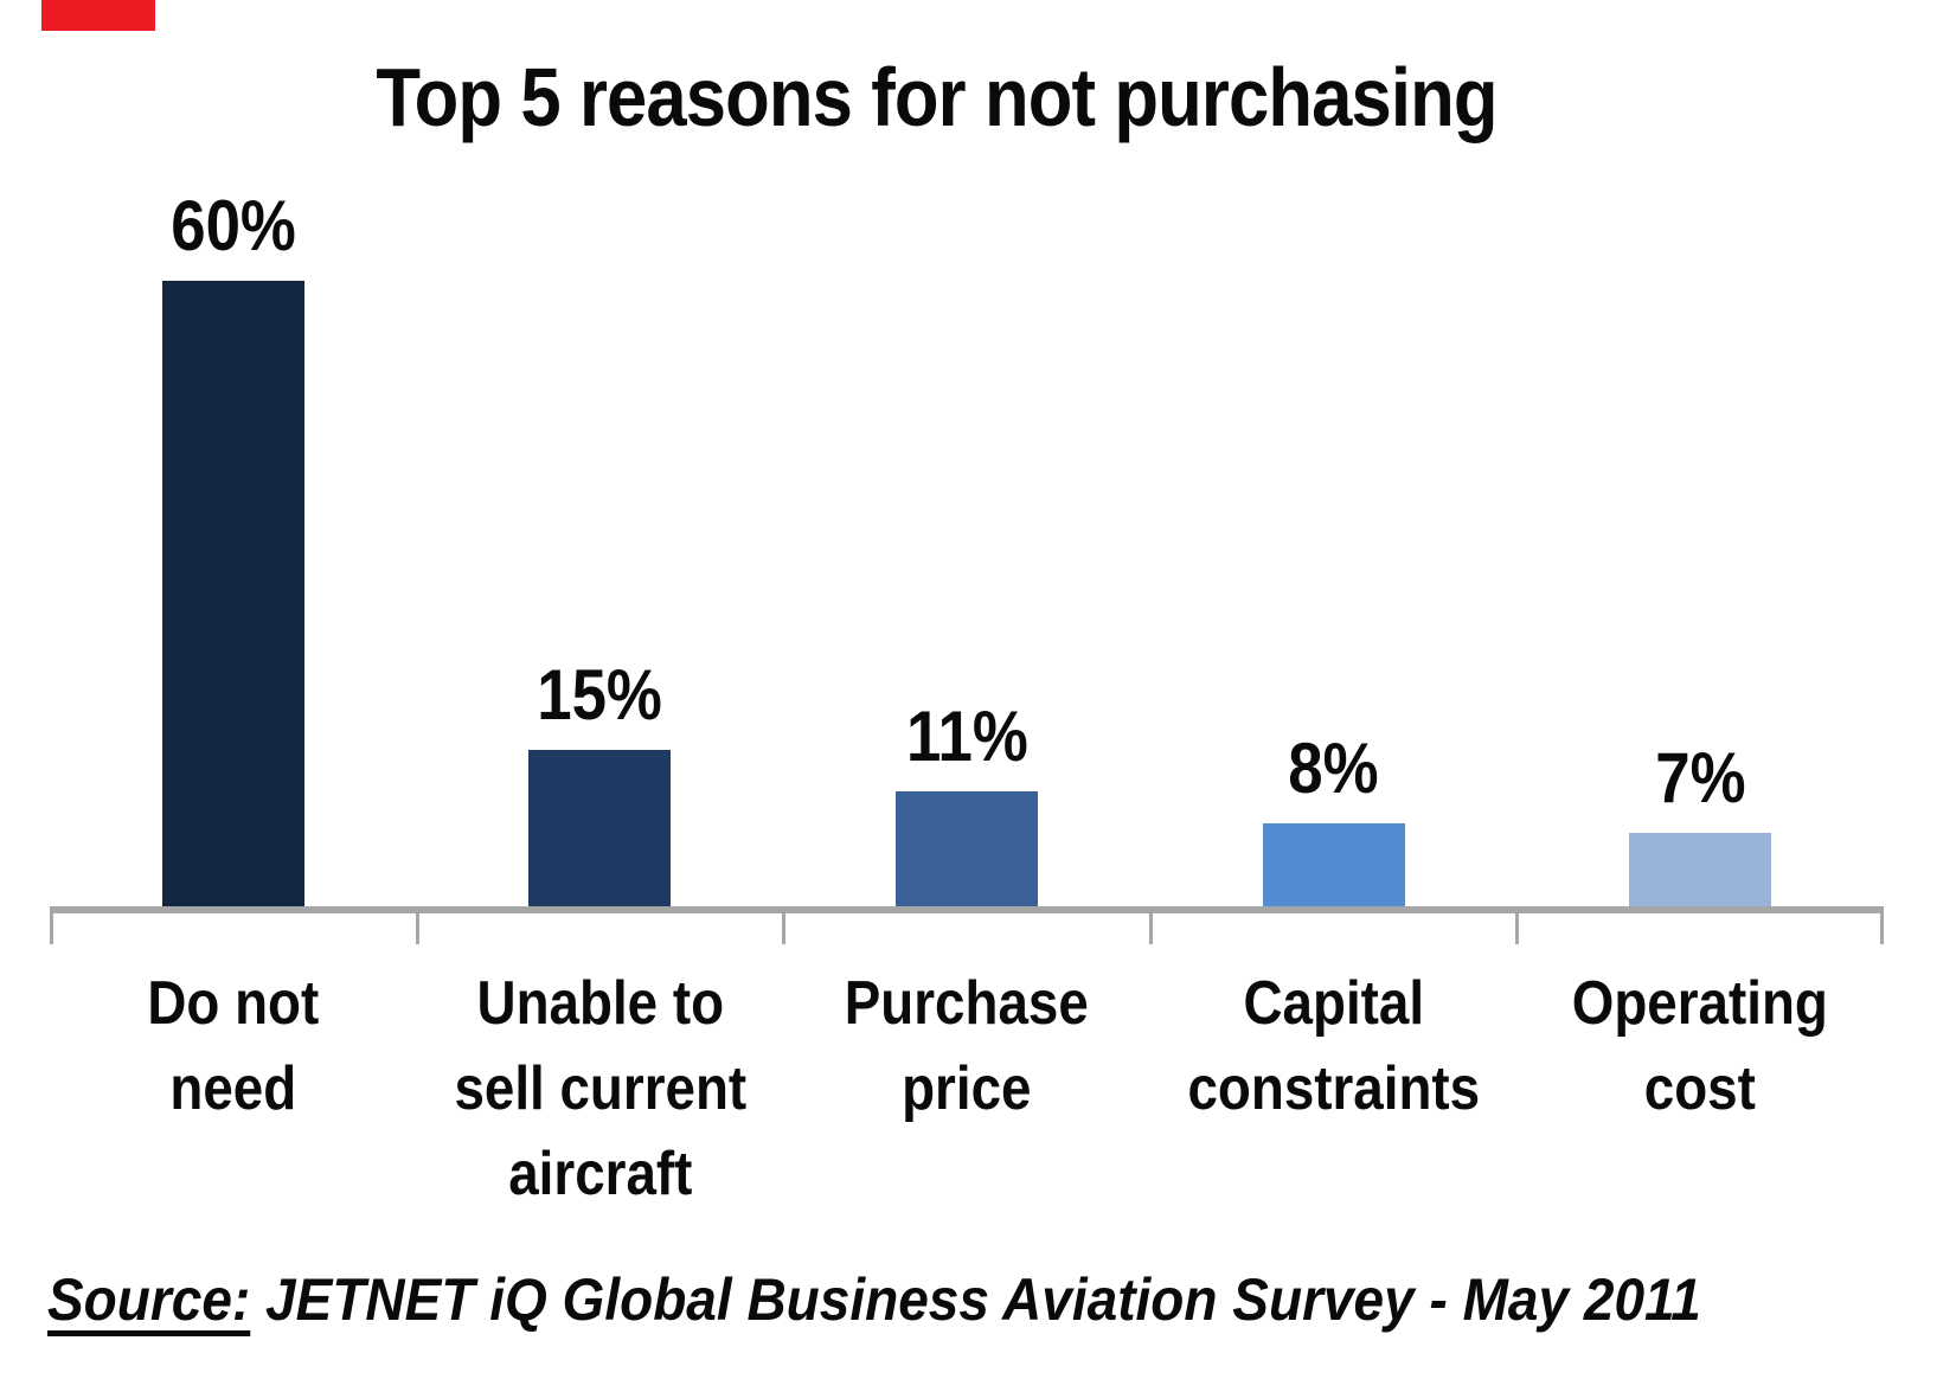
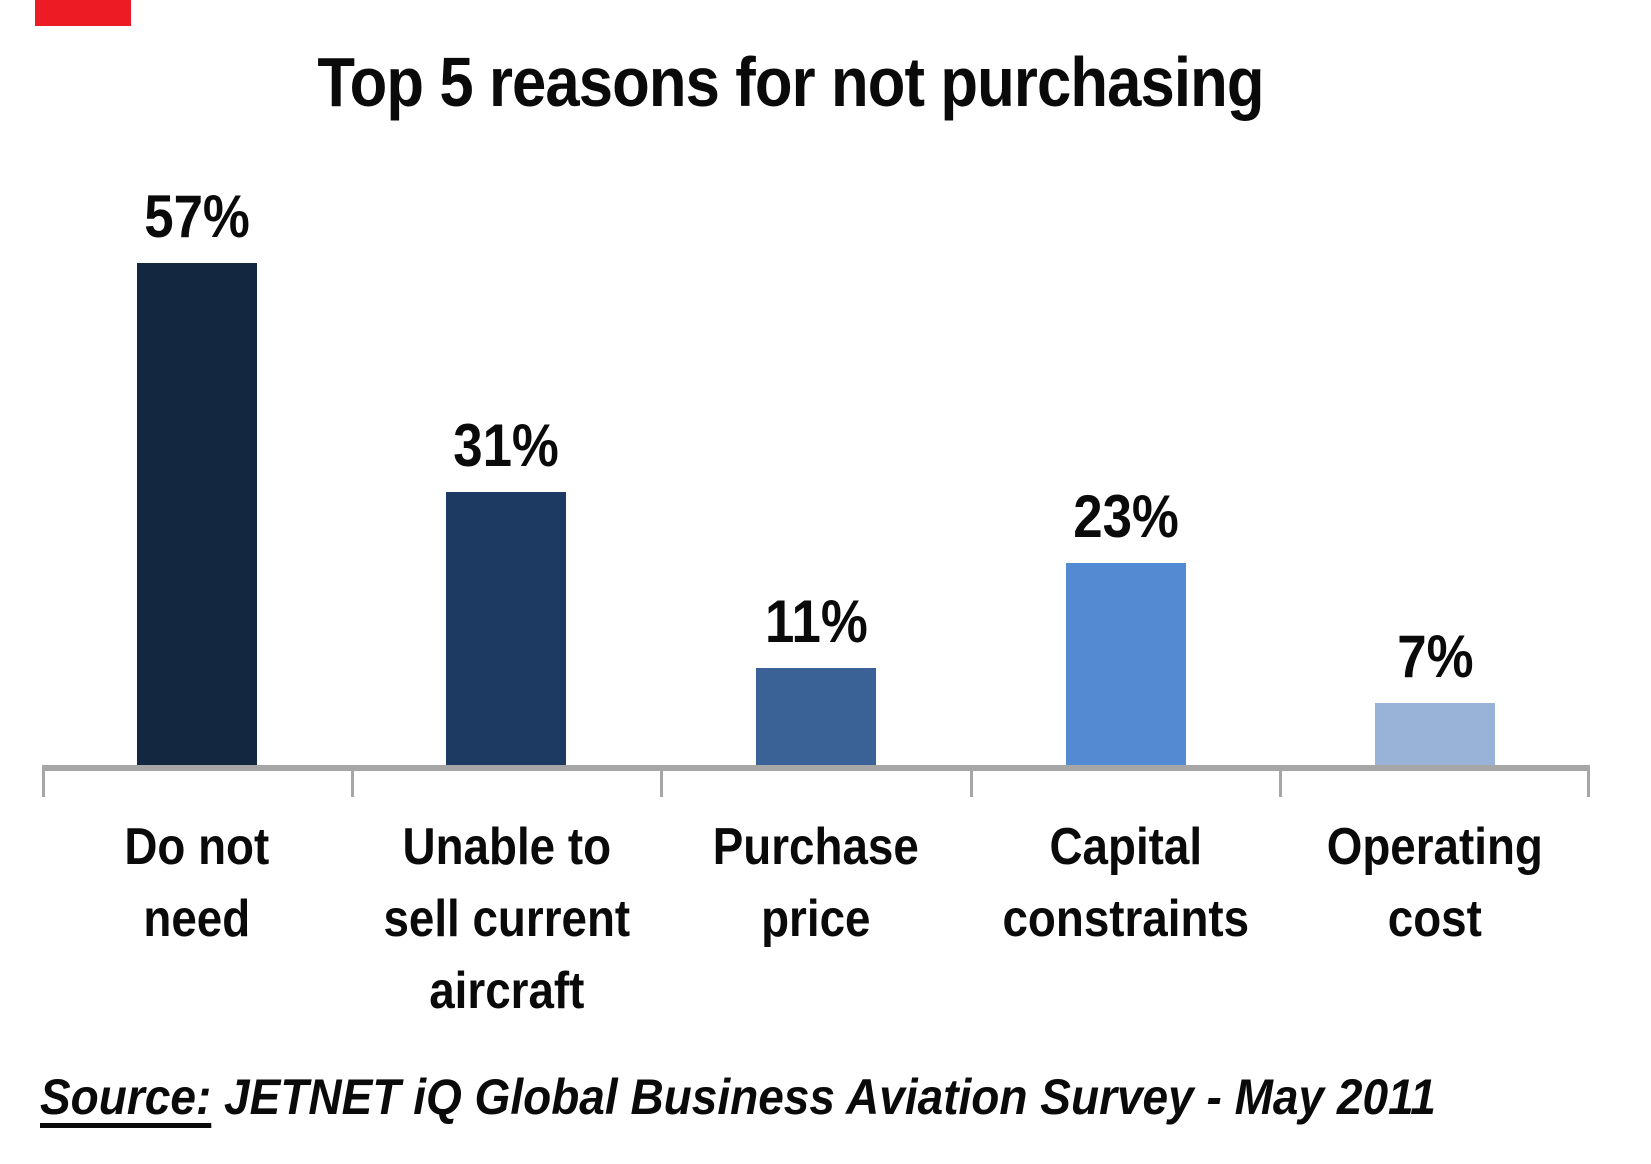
Do not need: 60% -> 57%
Unable to sell current aircraft: 15% -> 31%
Capital constraints: 8% -> 23%
